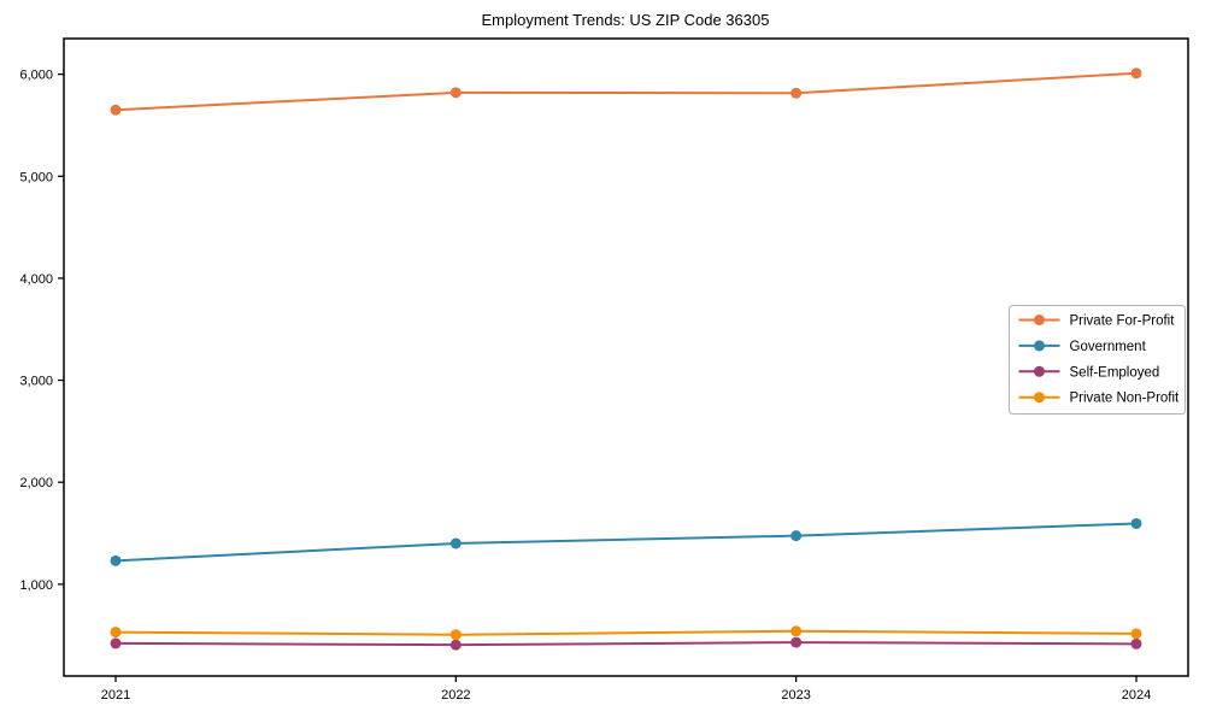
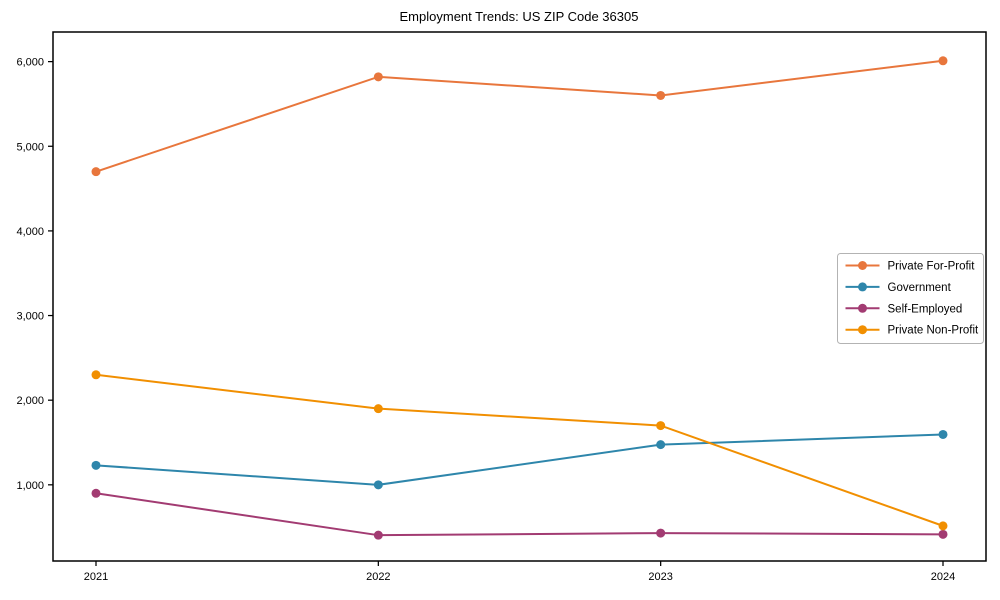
Private For-Profit/2021: 5600 -> 4700
Self-Employed/2021: 400 -> 900
Private Non-Profit/2021: 500 -> 2300
Government/2022: 1400 -> 1000
Private Non-Profit/2022: 500 -> 1900
Private For-Profit/2023: 5800 -> 5600
Private Non-Profit/2023: 500 -> 1700
